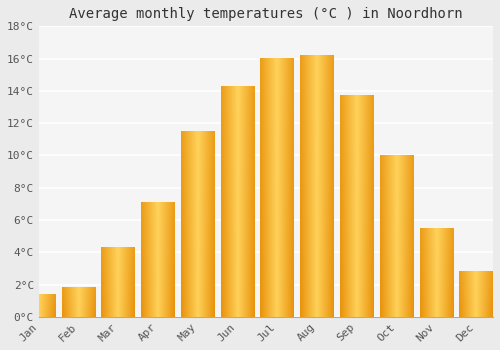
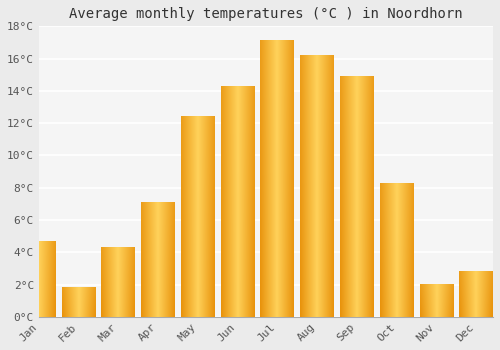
Jan: 1.4°C -> 4.7°C
May: 11.5°C -> 12.4°C
Jul: 16.0°C -> 17.1°C
Sep: 13.7°C -> 14.9°C
Oct: 10.0°C -> 8.3°C
Nov: 5.5°C -> 2.0°C
